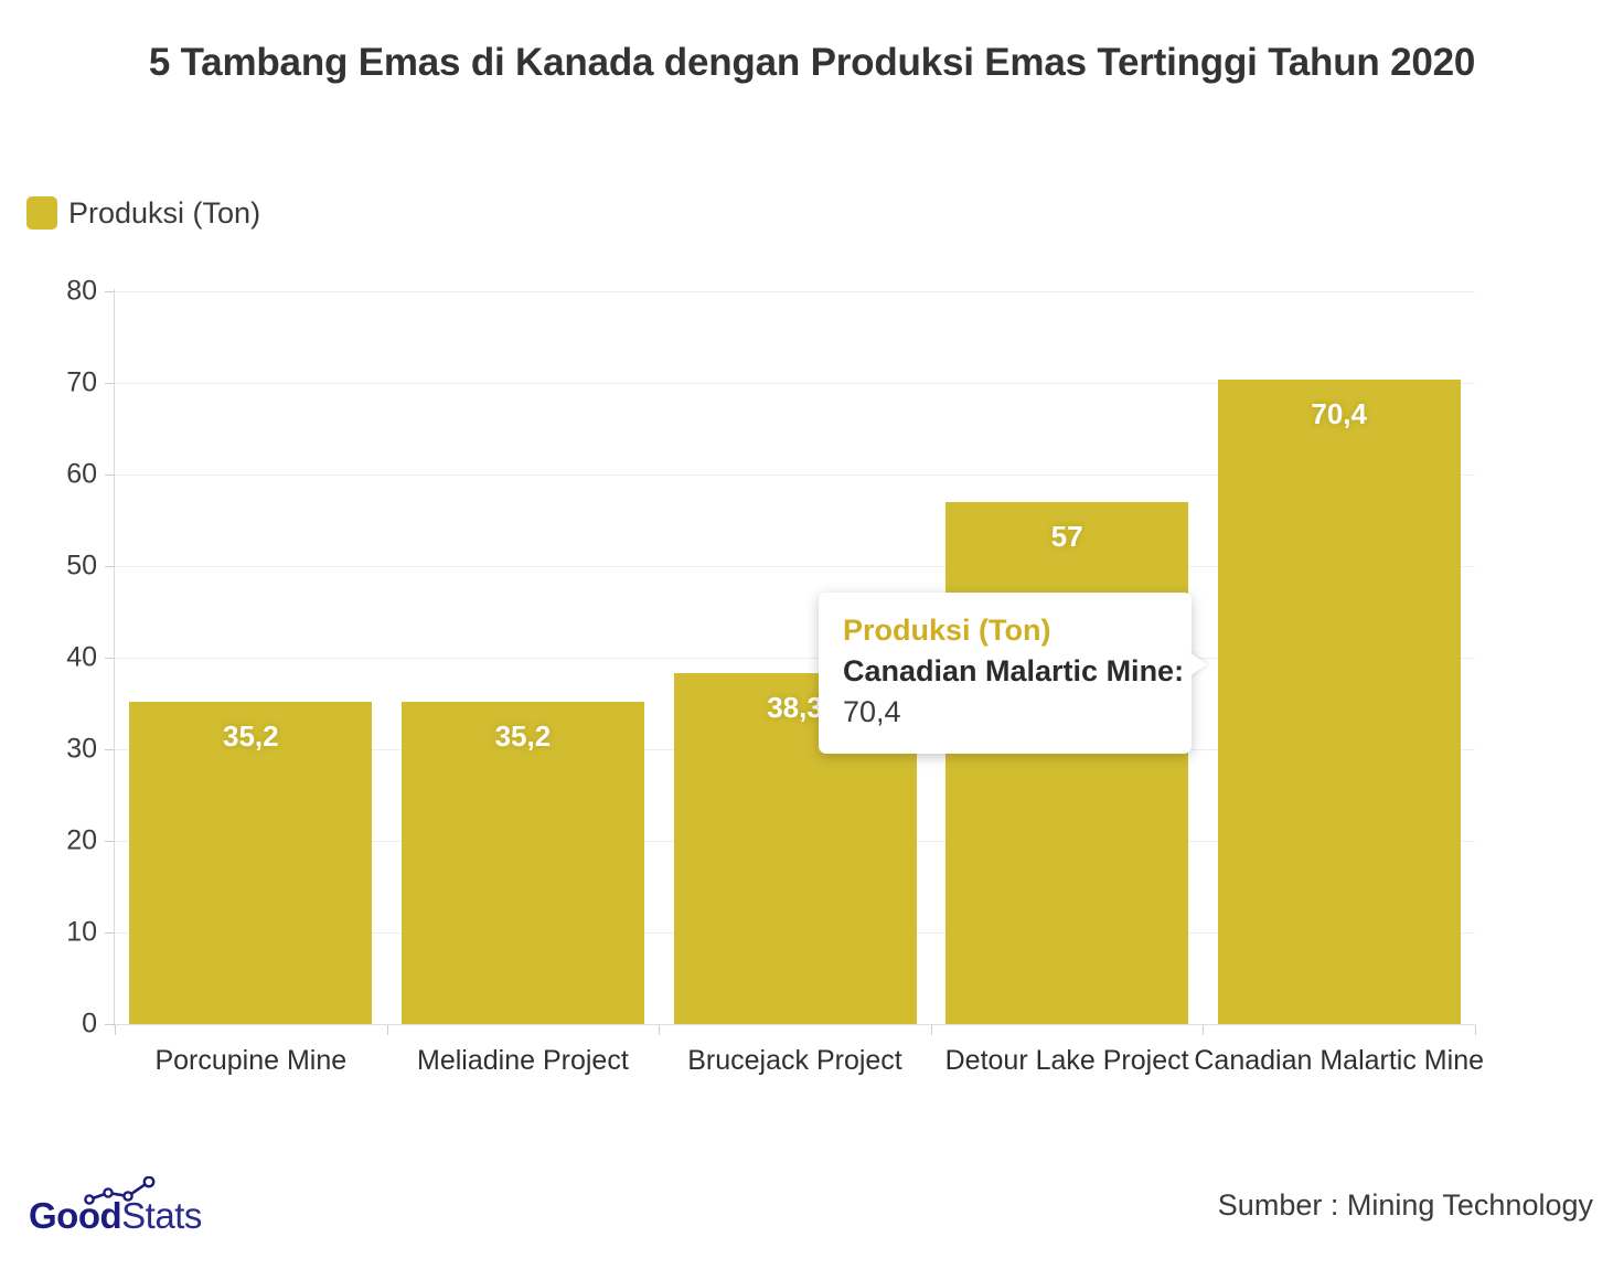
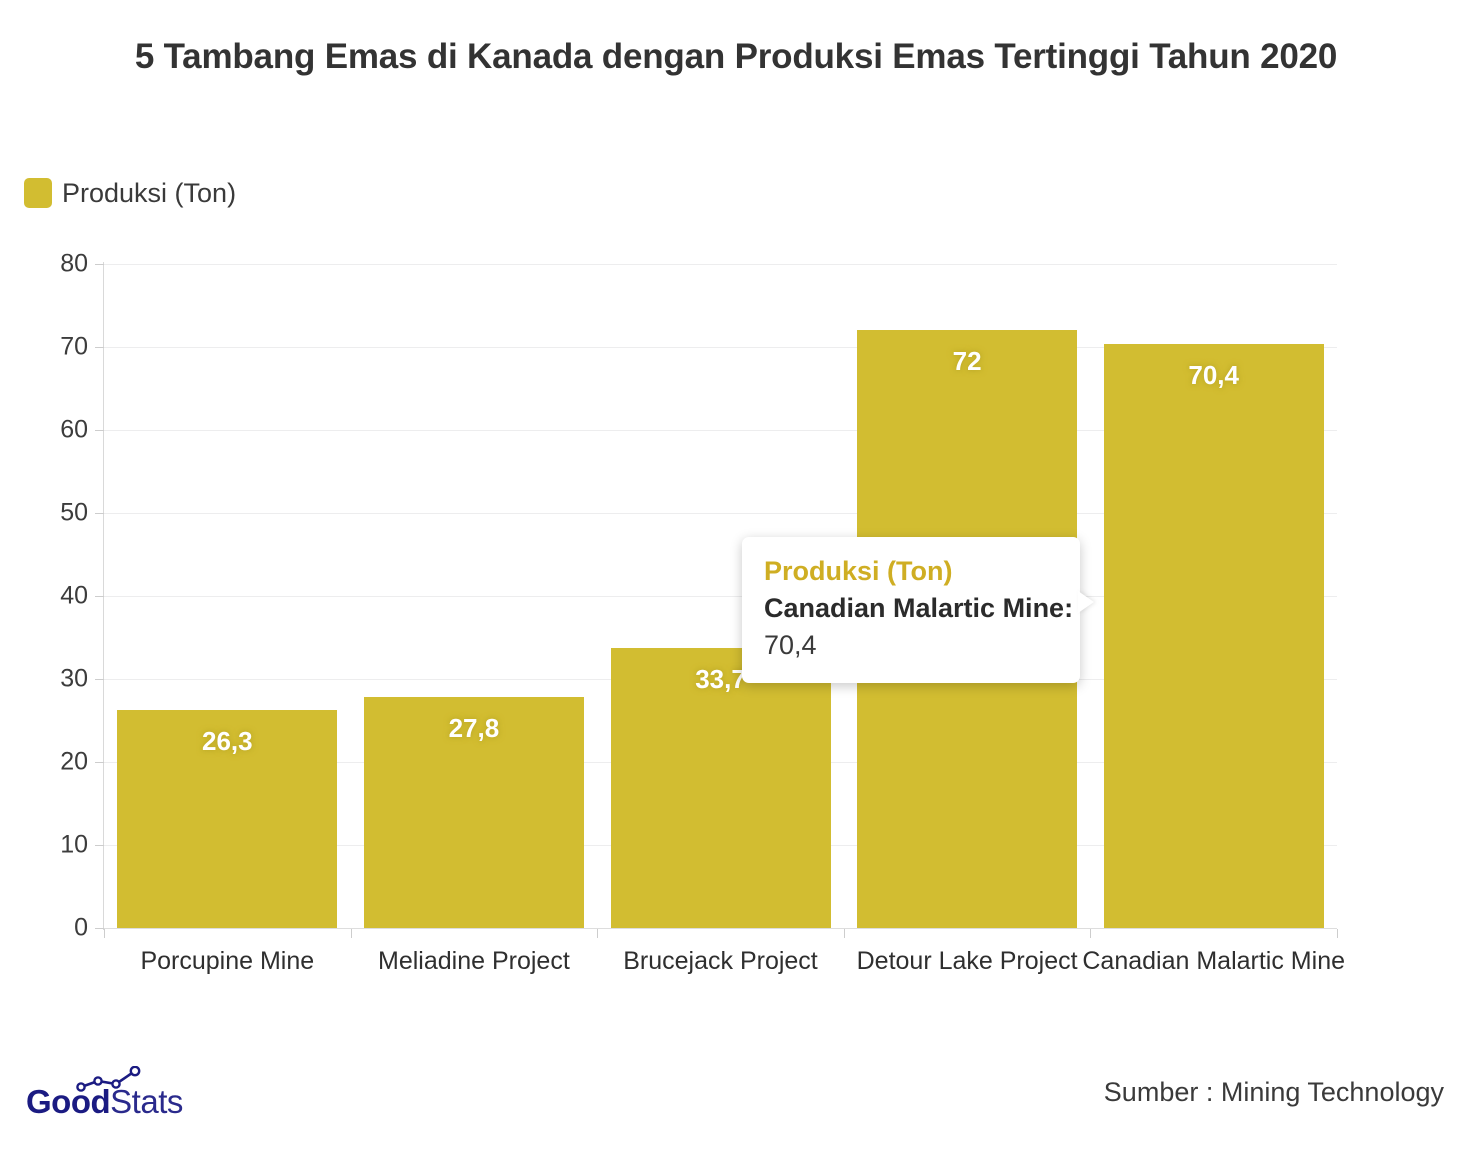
Porcupine Mine: 35,2 -> 26,3
Meliadine Project: 35,2 -> 27,8
Brucejack Project: 38,3 -> 33,7
Detour Lake Project: 57 -> 72
